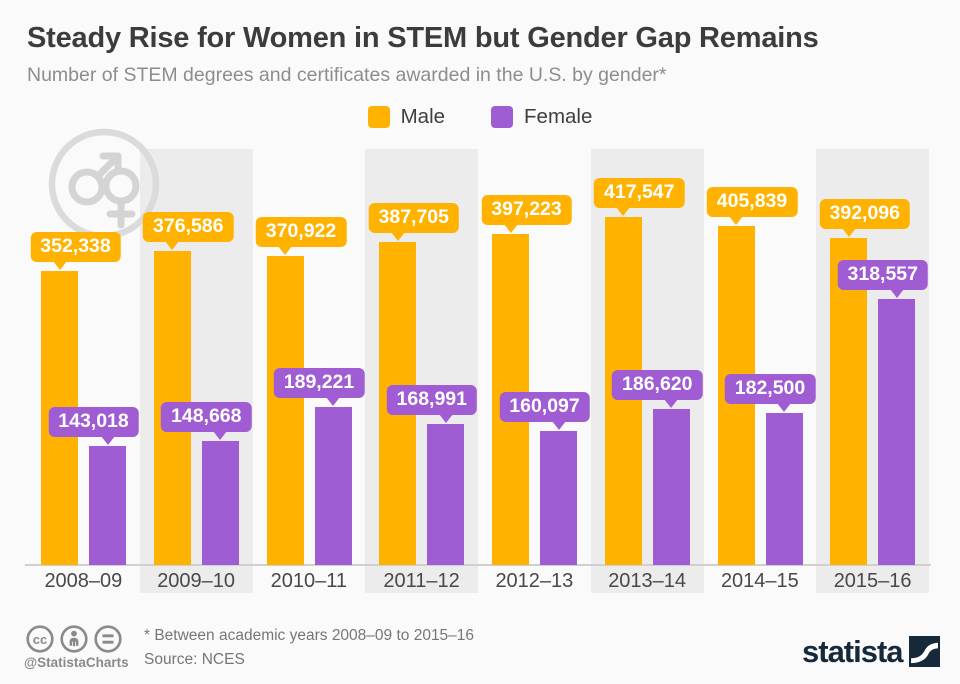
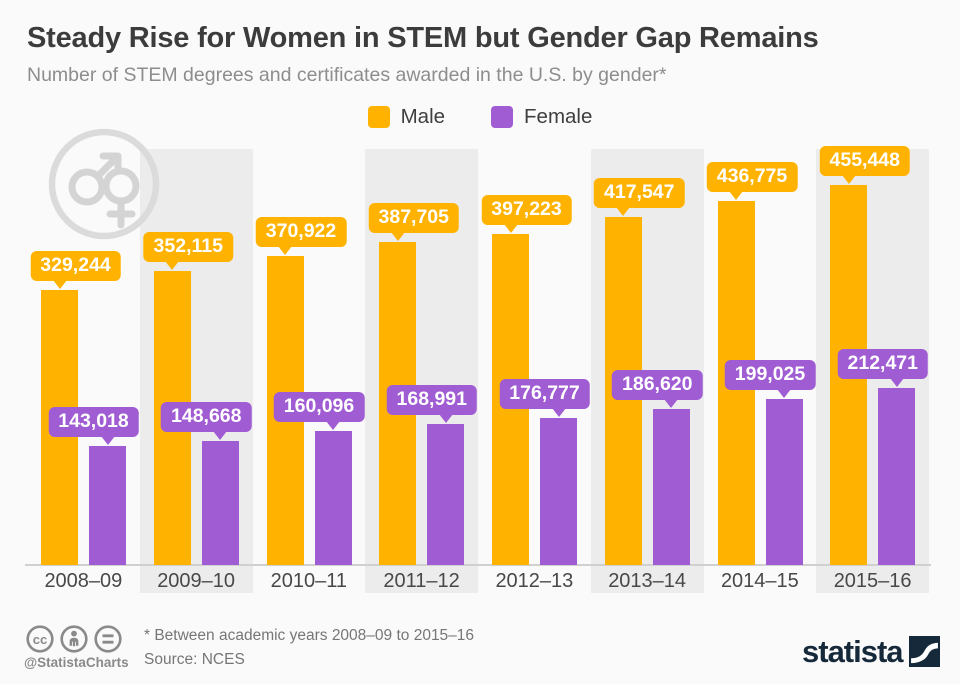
Male/2008–09: 352,338 -> 329,244
Male/2009–10: 376,586 -> 352,115
Female/2010–11: 189,221 -> 160,096
Female/2012–13: 160,097 -> 176,777
Male/2014–15: 405,839 -> 436,775
Female/2014–15: 182,500 -> 199,025
Male/2015–16: 392,096 -> 455,448
Female/2015–16: 318,557 -> 212,471
